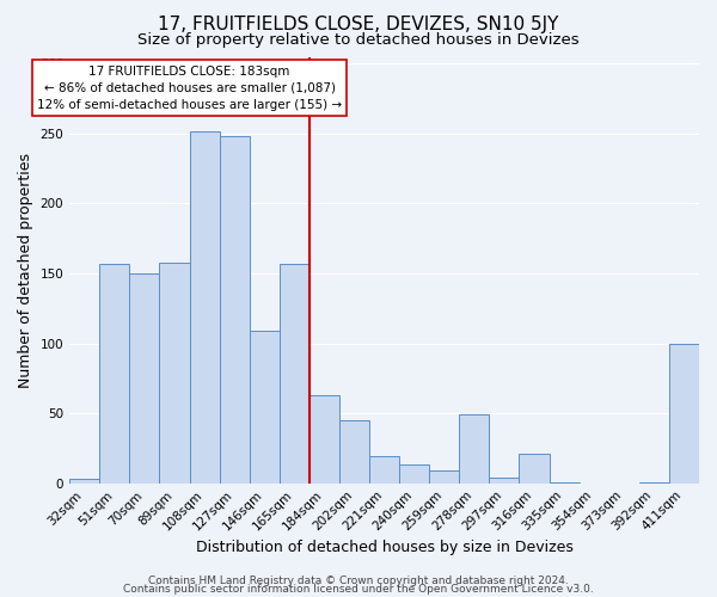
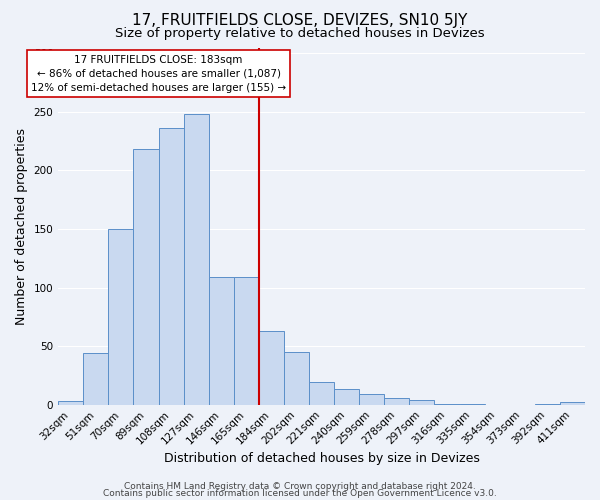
51sqm: 157 -> 44
89sqm: 158 -> 218
108sqm: 252 -> 236
165sqm: 157 -> 109
278sqm: 49 -> 6
316sqm: 21 -> 1
411sqm: 100 -> 2
